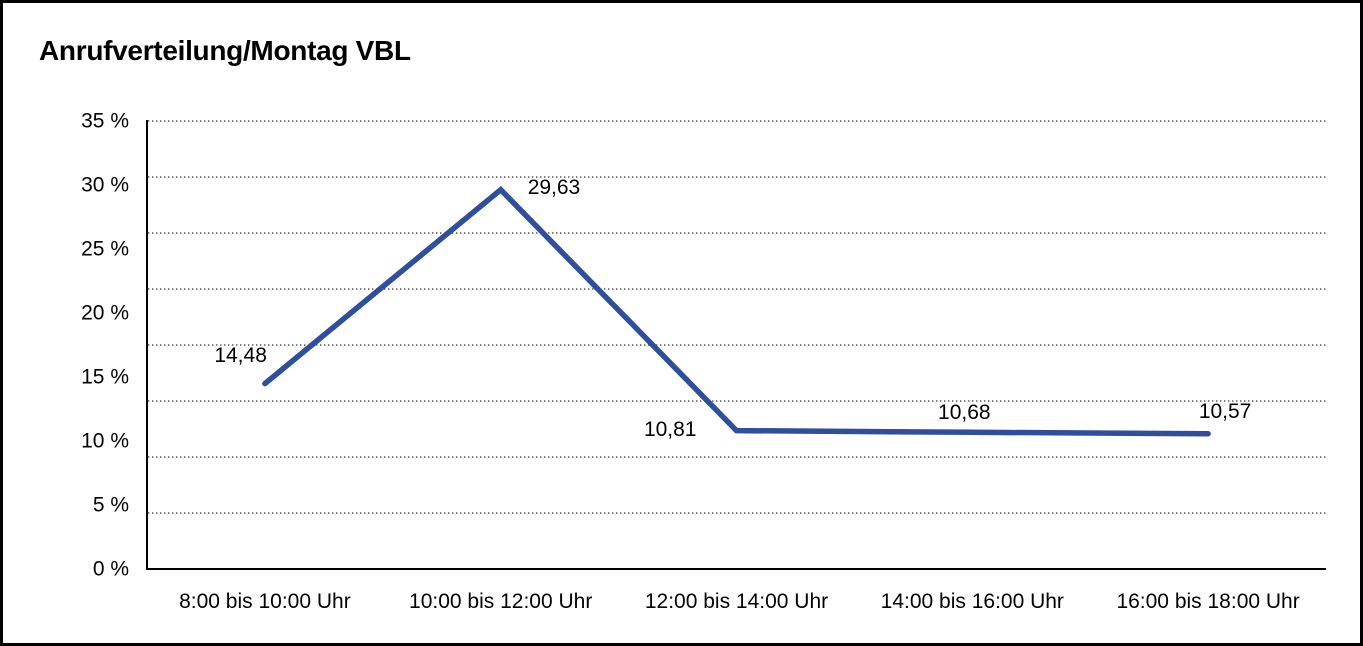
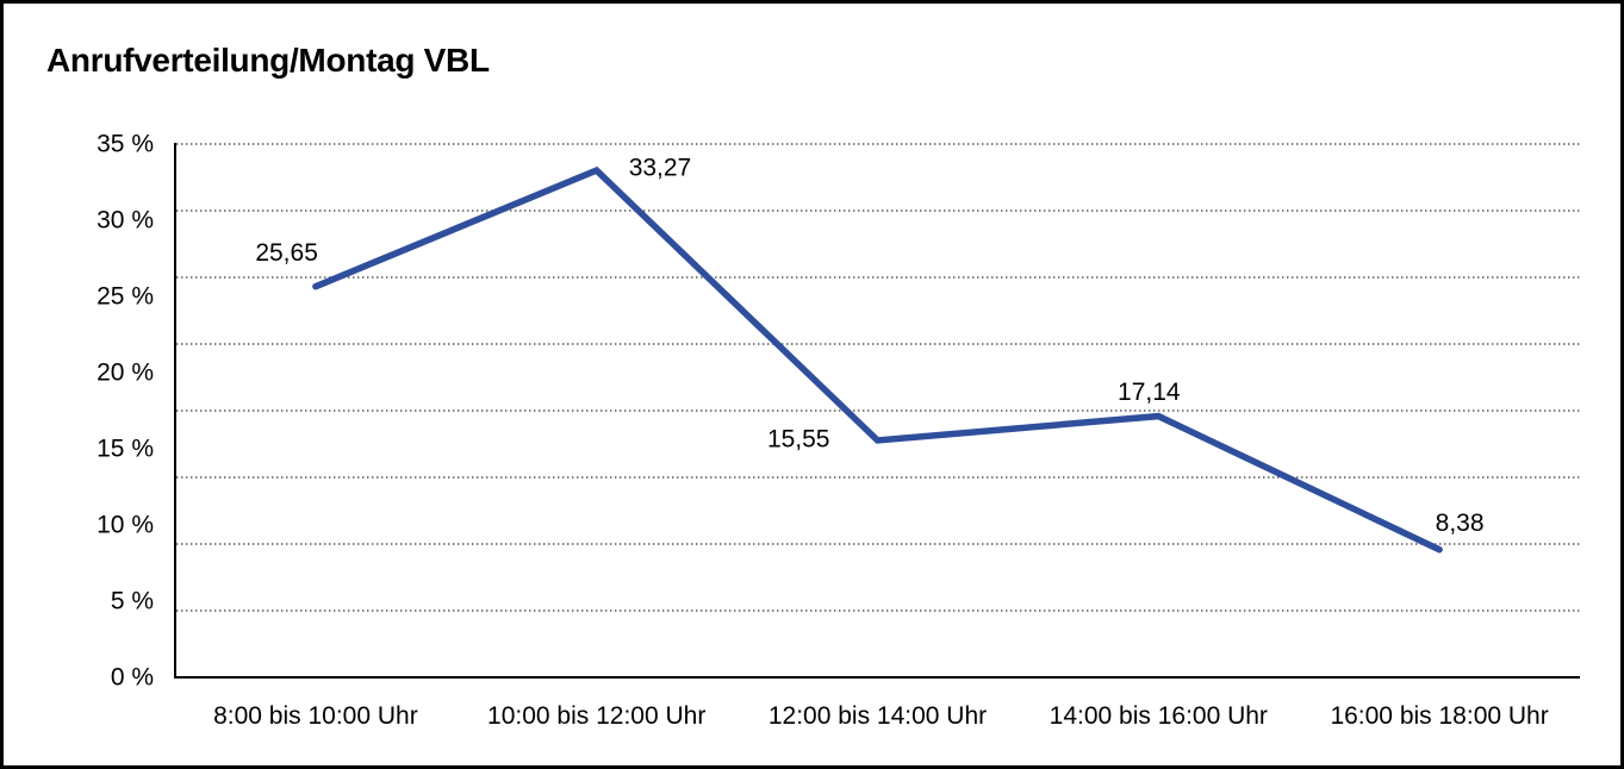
8:00 bis 10:00 Uhr: 14,48 -> 25,65
10:00 bis 12:00 Uhr: 29,63 -> 33,27
12:00 bis 14:00 Uhr: 10,81 -> 15,55
14:00 bis 16:00 Uhr: 10,68 -> 17,14
16:00 bis 18:00 Uhr: 10,57 -> 8,38
